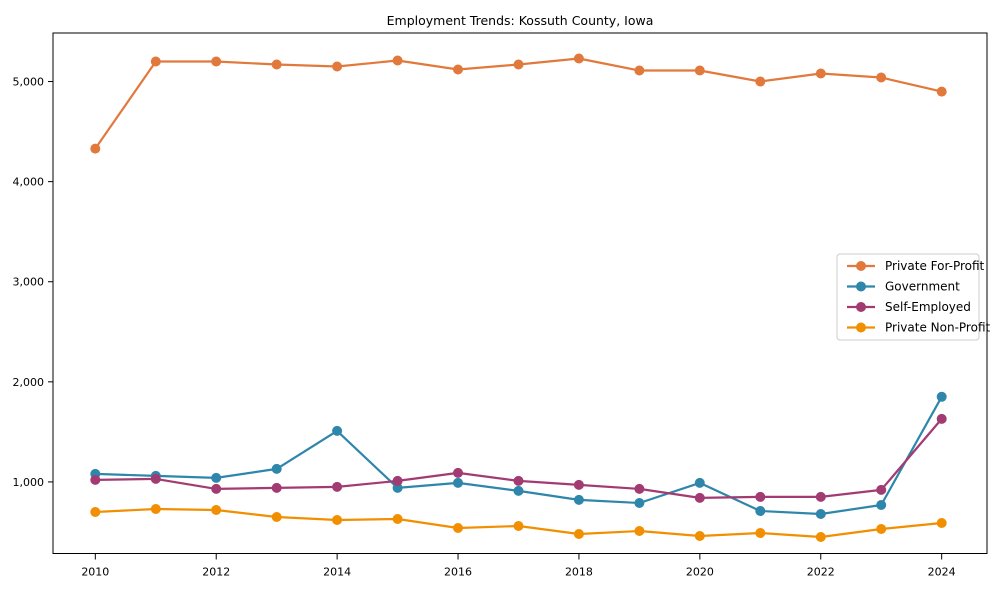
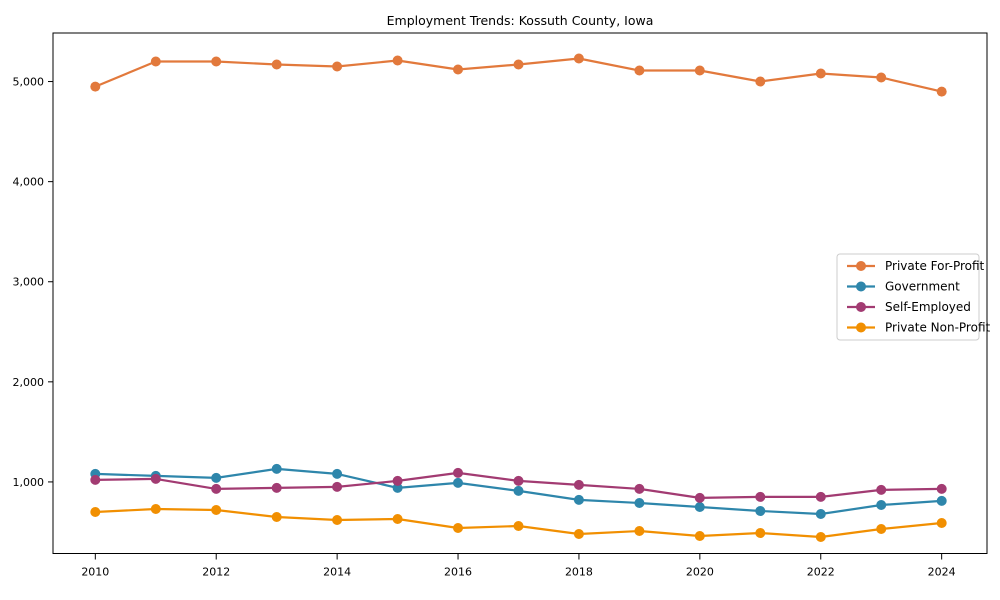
Private For-Profit/2010: 4330 -> 4950
Government/2014: 1510 -> 1080
Government/2020: 990 -> 750
Government/2024: 1850 -> 810
Self-Employed/2024: 1630 -> 930
